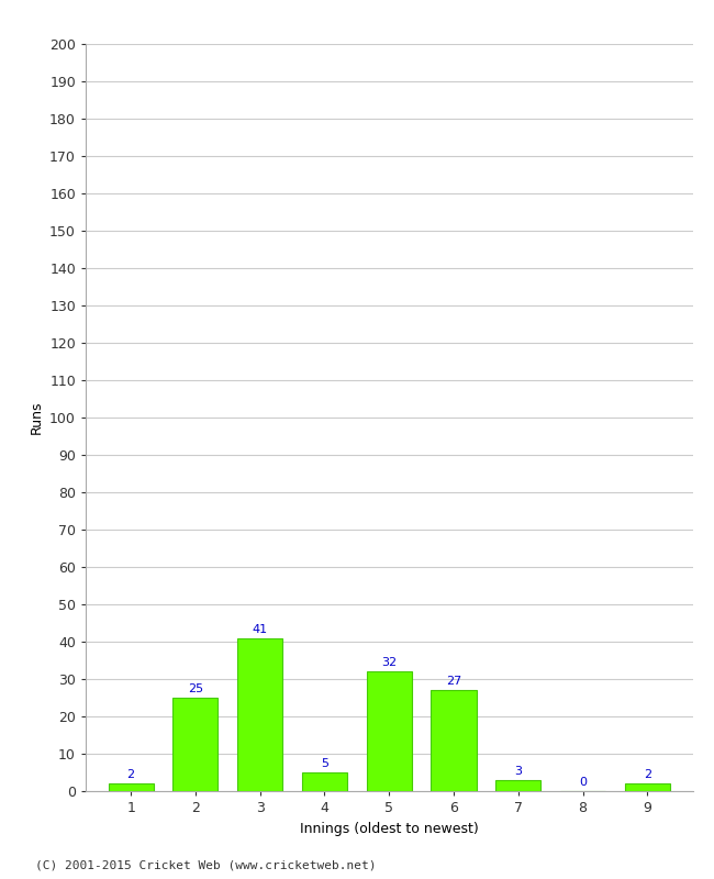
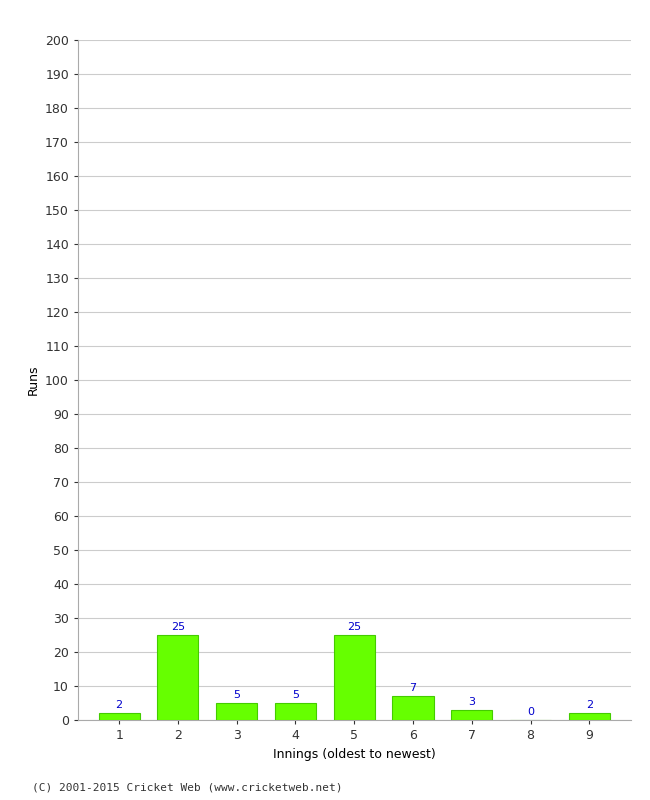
3: 41 -> 5
5: 32 -> 25
6: 27 -> 7
